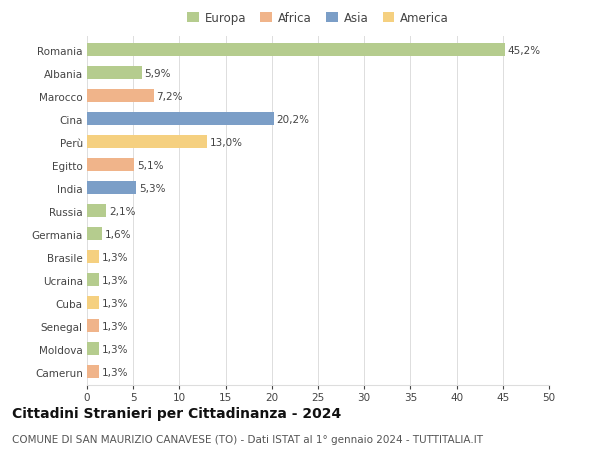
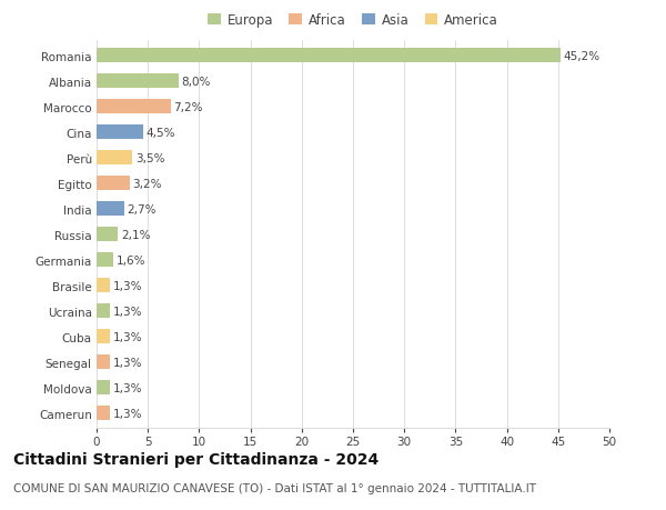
Albania: 5,9% -> 8,0%
Cina: 20,2% -> 4,5%
Perù: 13,0% -> 3,5%
Egitto: 5,1% -> 3,2%
India: 5,3% -> 2,7%
